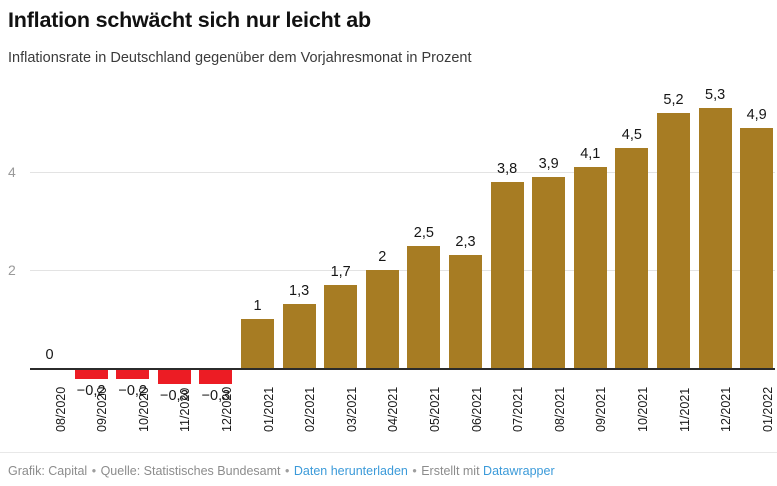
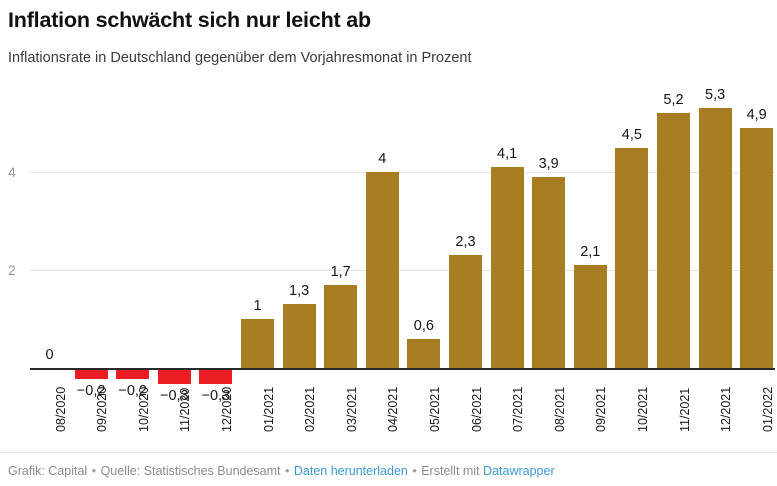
04/2021: 2 -> 4
05/2021: 2,5 -> 0,6
07/2021: 3,8 -> 4,1
09/2021: 4,1 -> 2,1
